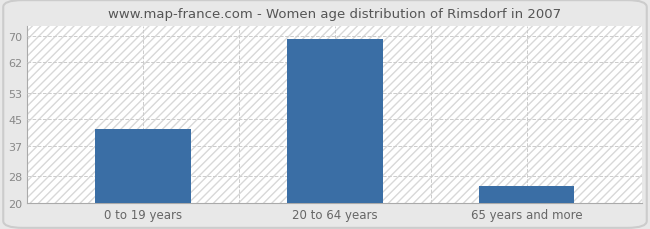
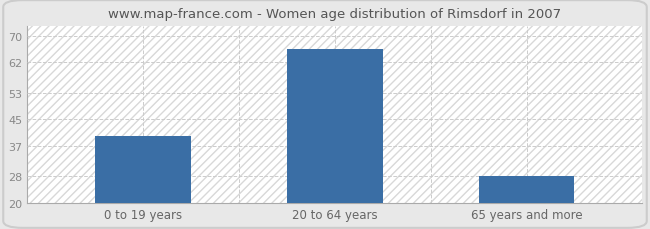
0 to 19 years: 42 -> 40
20 to 64 years: 69 -> 66
65 years and more: 25 -> 28
